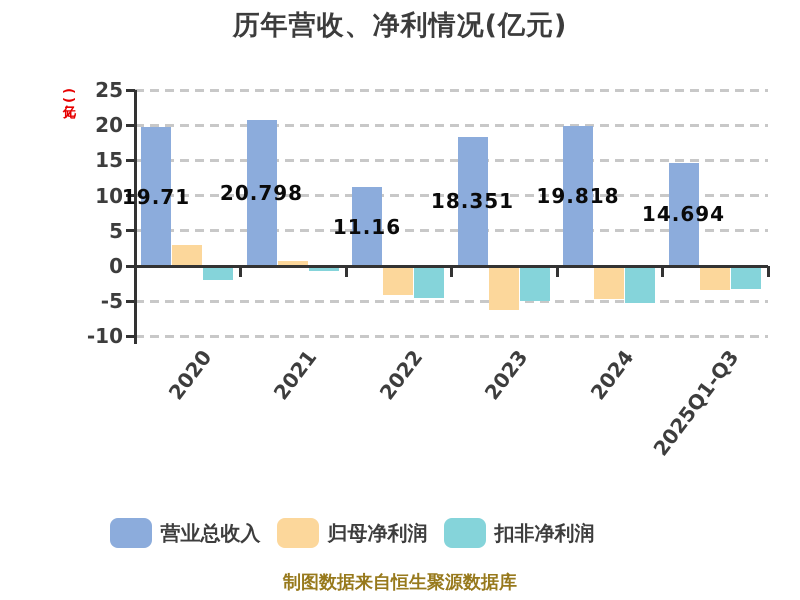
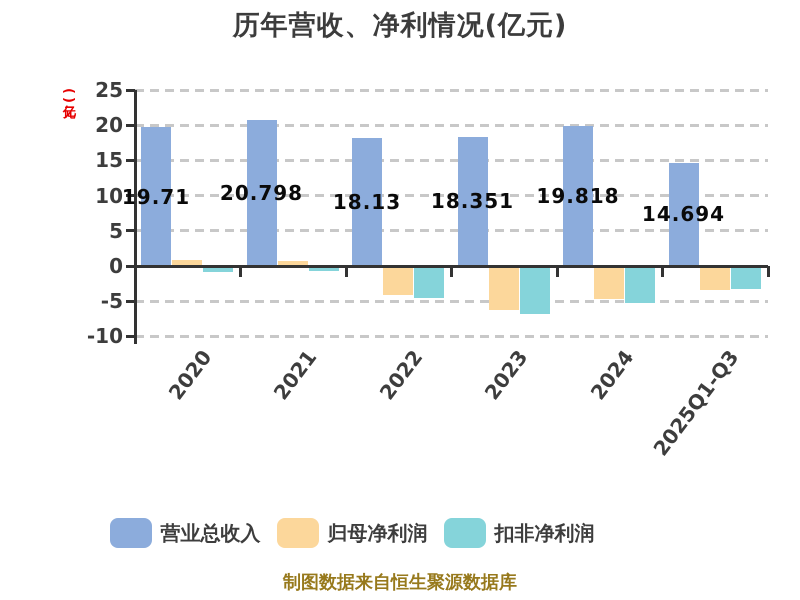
归母净利润/2020: 3 -> 1
扣非净利润/2020: -2 -> -1
营业总收入/2022: 11.16 -> 18.13
扣非净利润/2023: -5 -> -7
